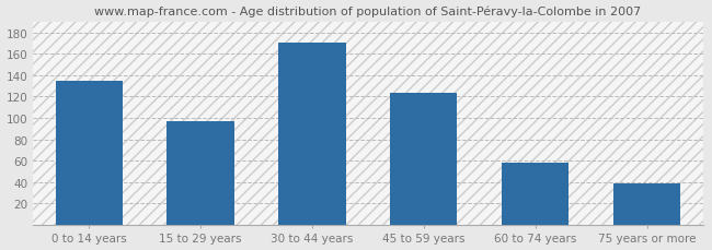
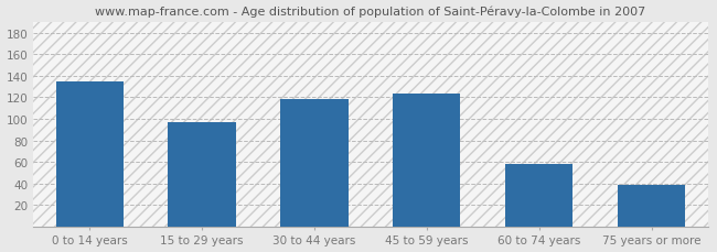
30 to 44 years: 171 -> 118
